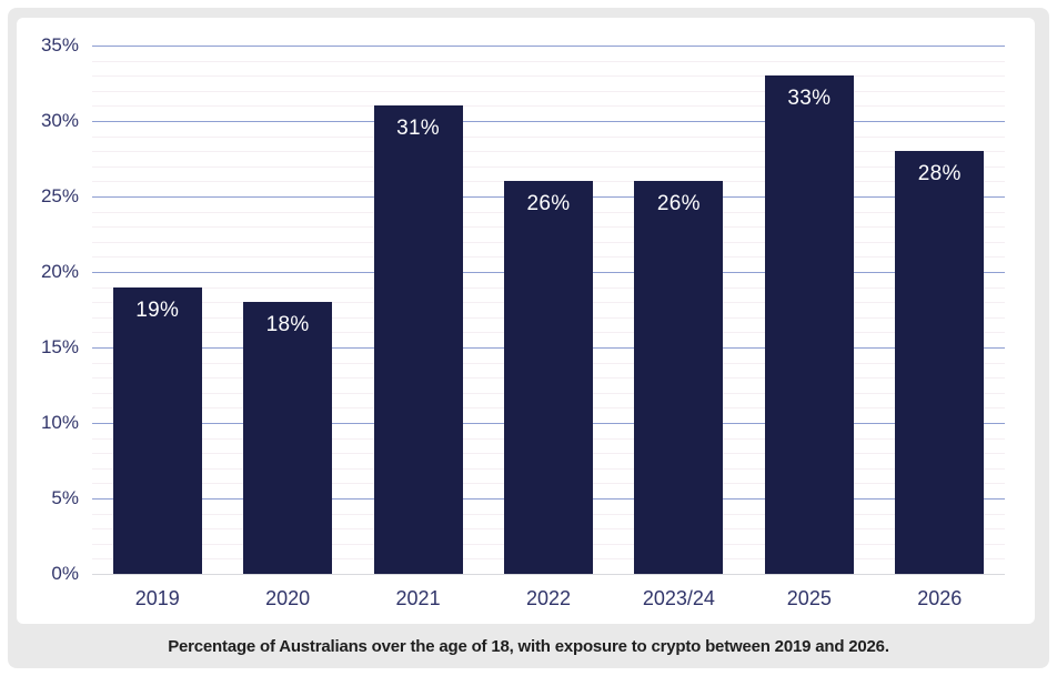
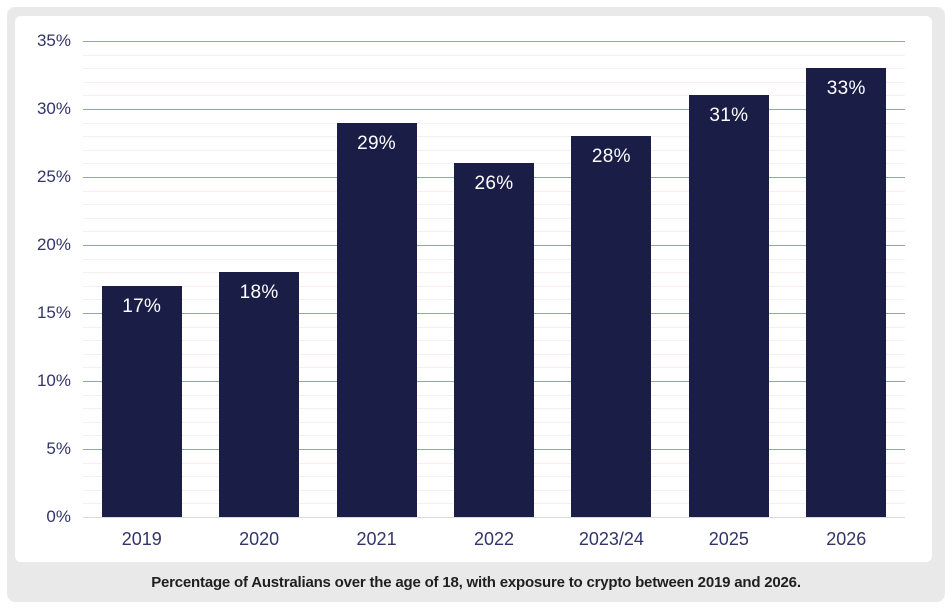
2019: 19% -> 17%
2021: 31% -> 29%
2023/24: 26% -> 28%
2025: 33% -> 31%
2026: 28% -> 33%
